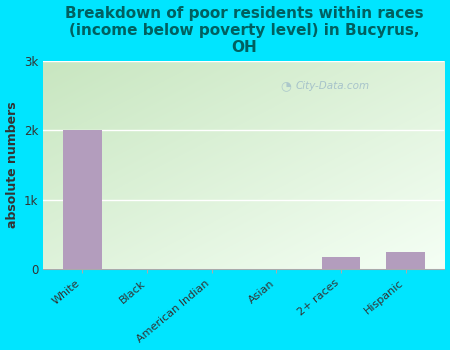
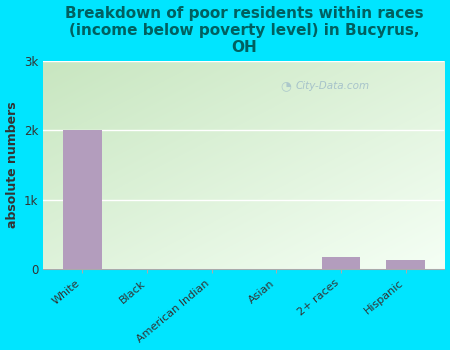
Hispanic: 0.24k -> 0.13k
